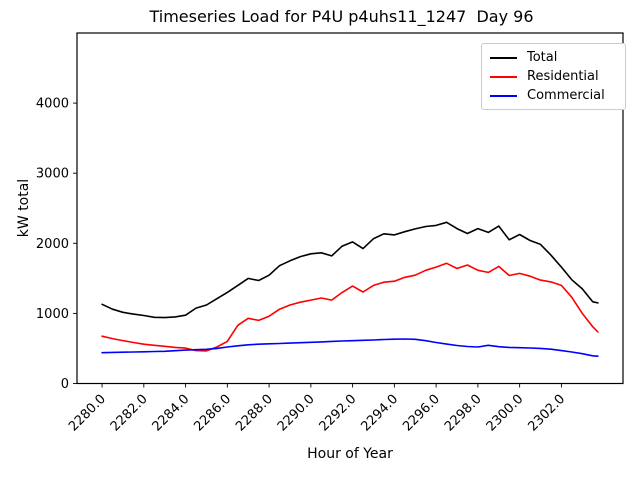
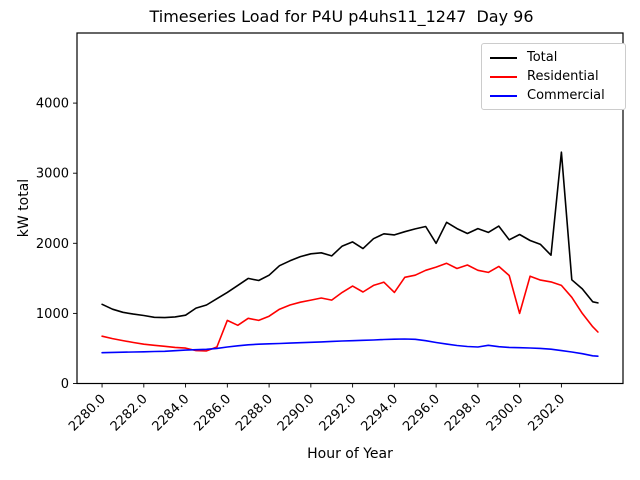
Residential/2286.0: 600 -> 900
Residential/2294.0: 1500 -> 1300
Total/2296.0: 2300 -> 2000
Residential/2300.0: 1600 -> 1000
Total/2302.0: 1700 -> 3300
